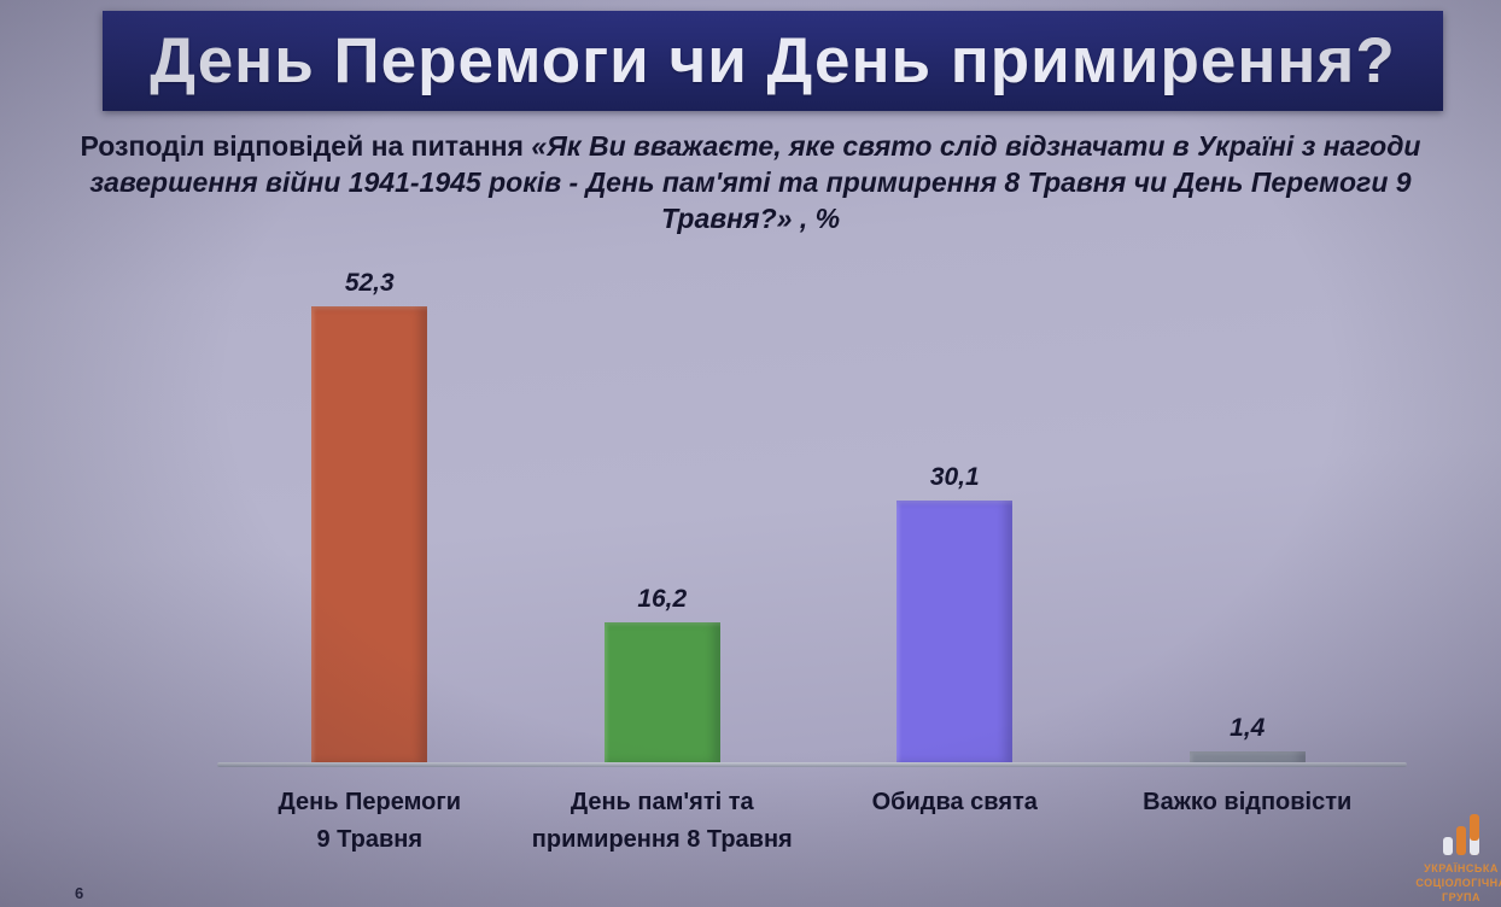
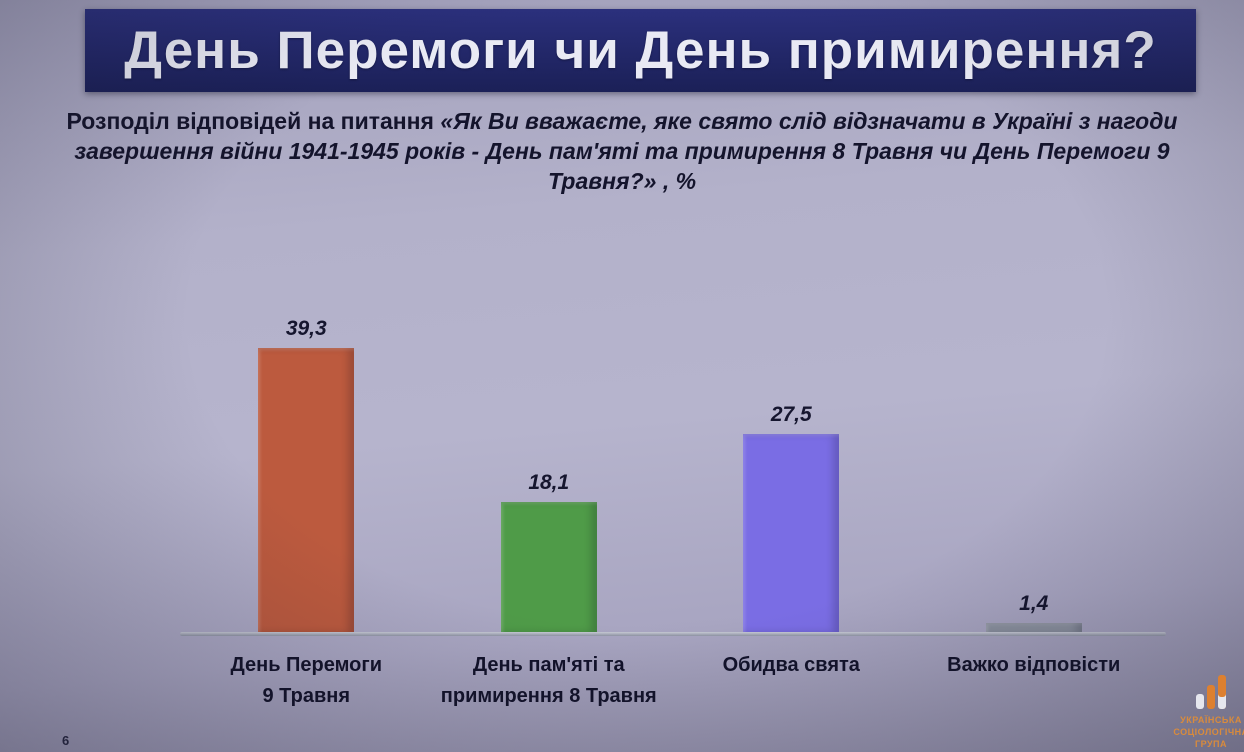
День Перемоги 9 Травня: 52,3 -> 39,3
День пам'яті та примирення 8 Травня: 16,2 -> 18,1
Обидва свята: 30,1 -> 27,5
